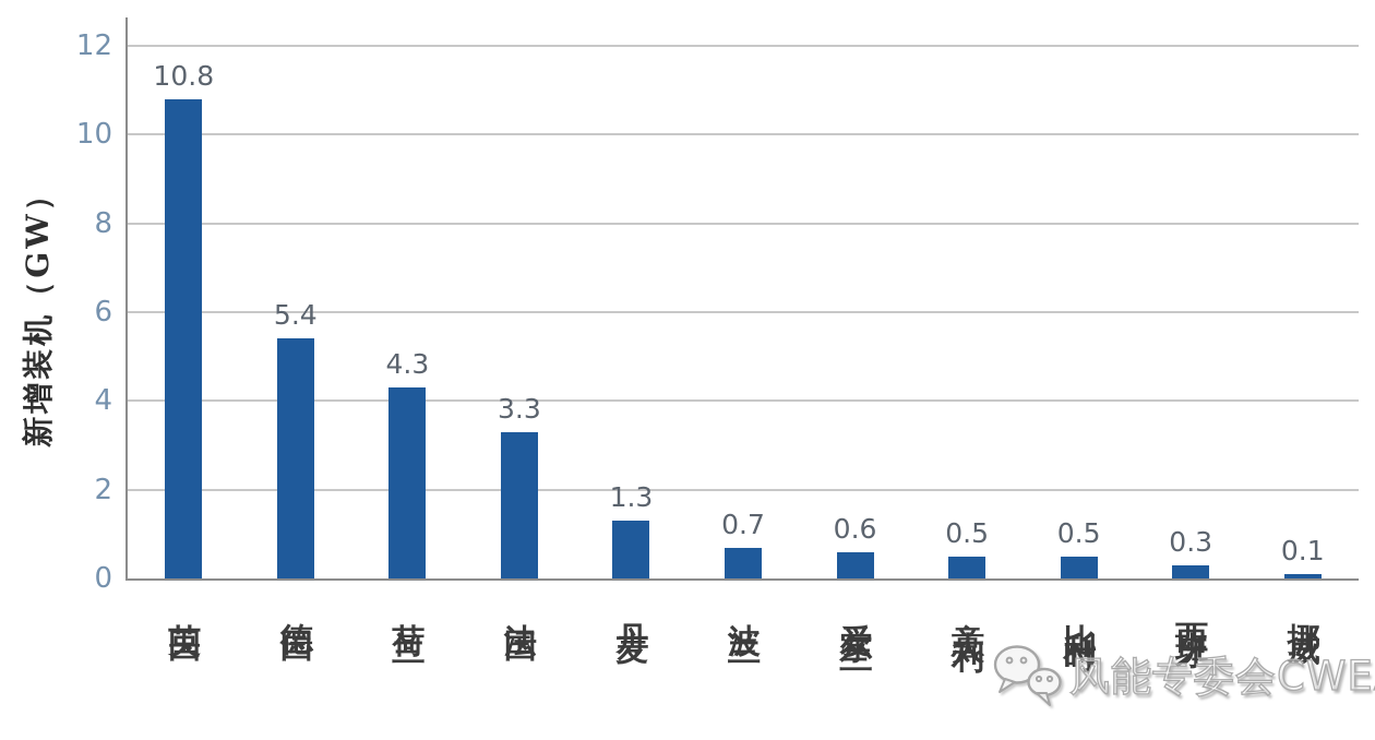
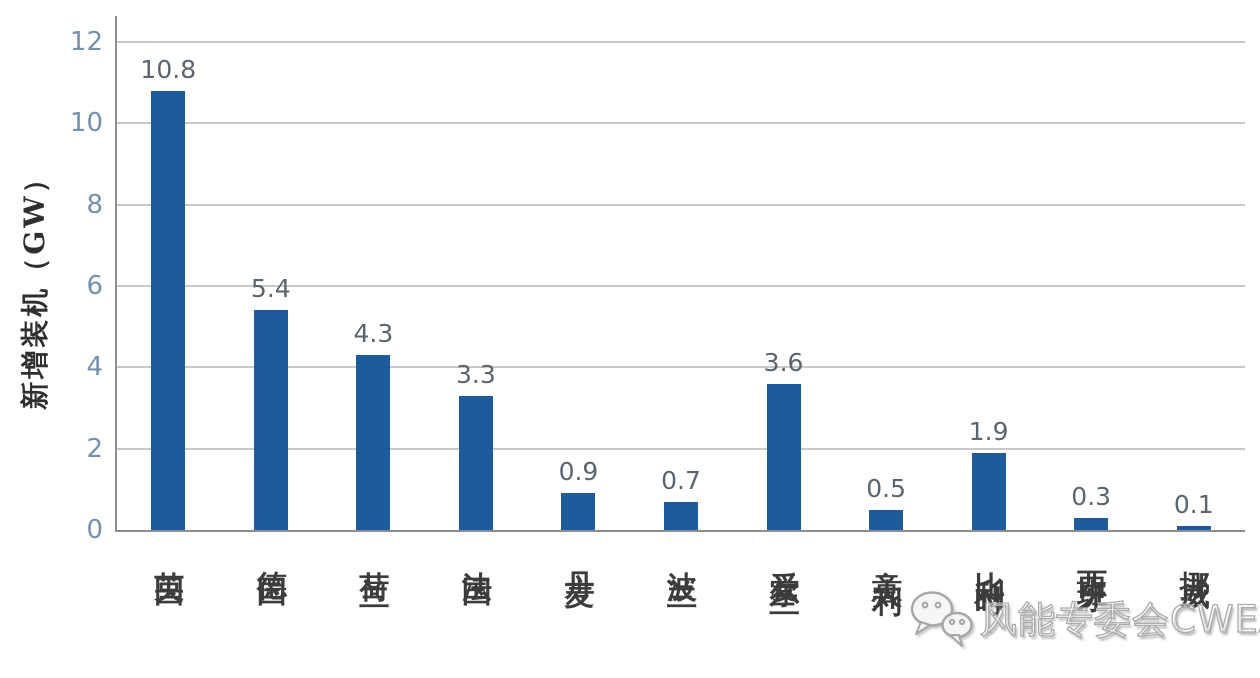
丹麦: 1.3 -> 0.9
爱尔兰: 0.6 -> 3.6
比利时: 0.5 -> 1.9
